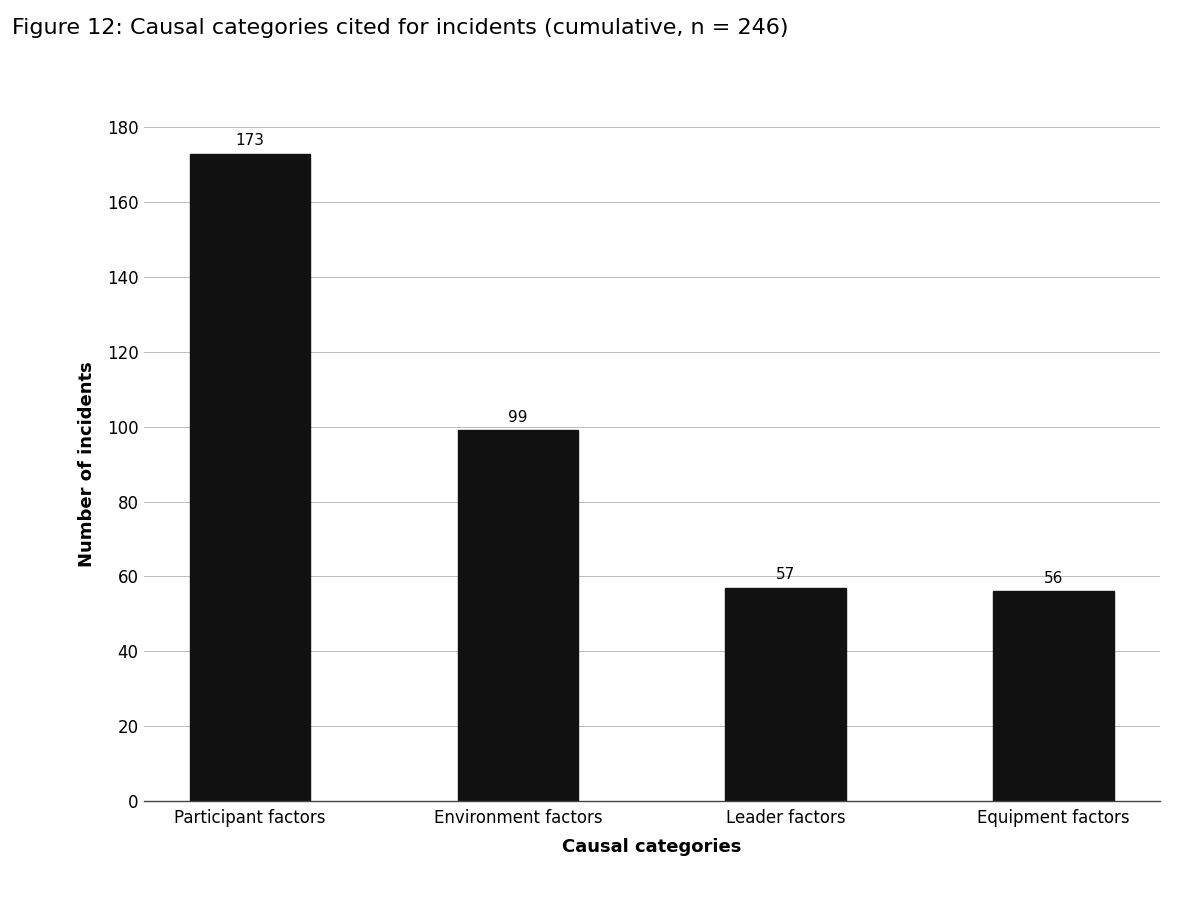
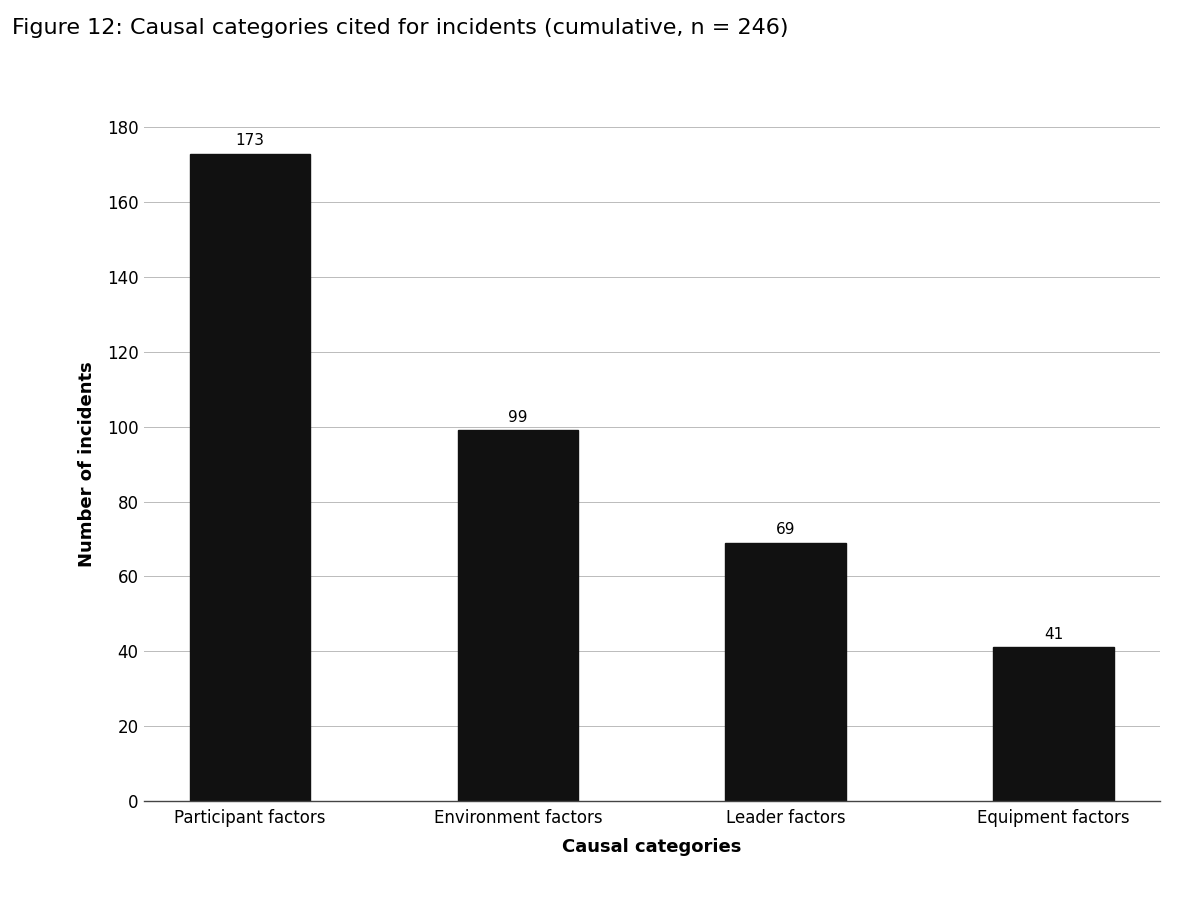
Leader factors: 57 -> 69
Equipment factors: 56 -> 41
